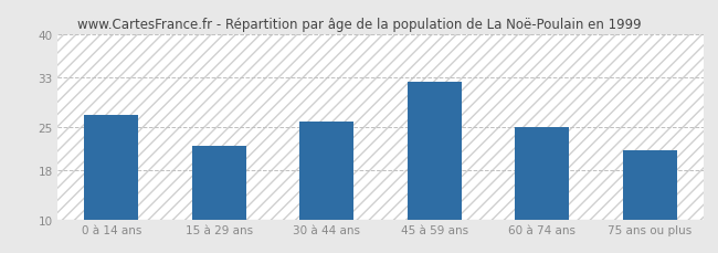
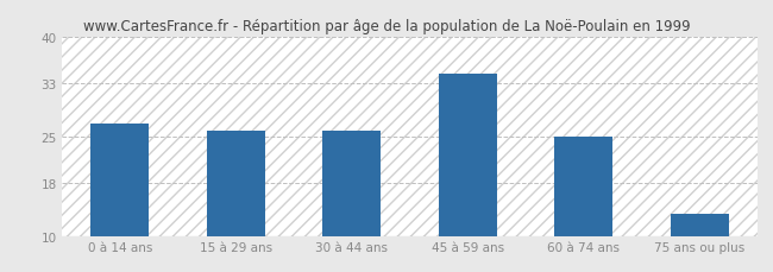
15 à 29 ans: 22.0 -> 26.0
45 à 59 ans: 32.4 -> 34.5
75 ans ou plus: 21.2 -> 13.5
